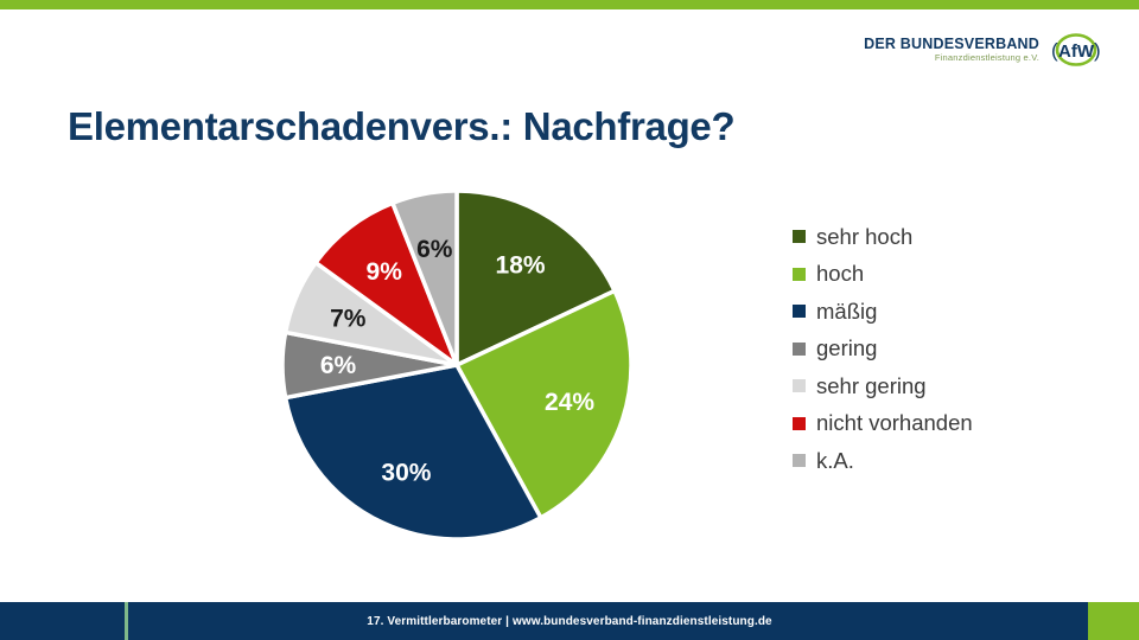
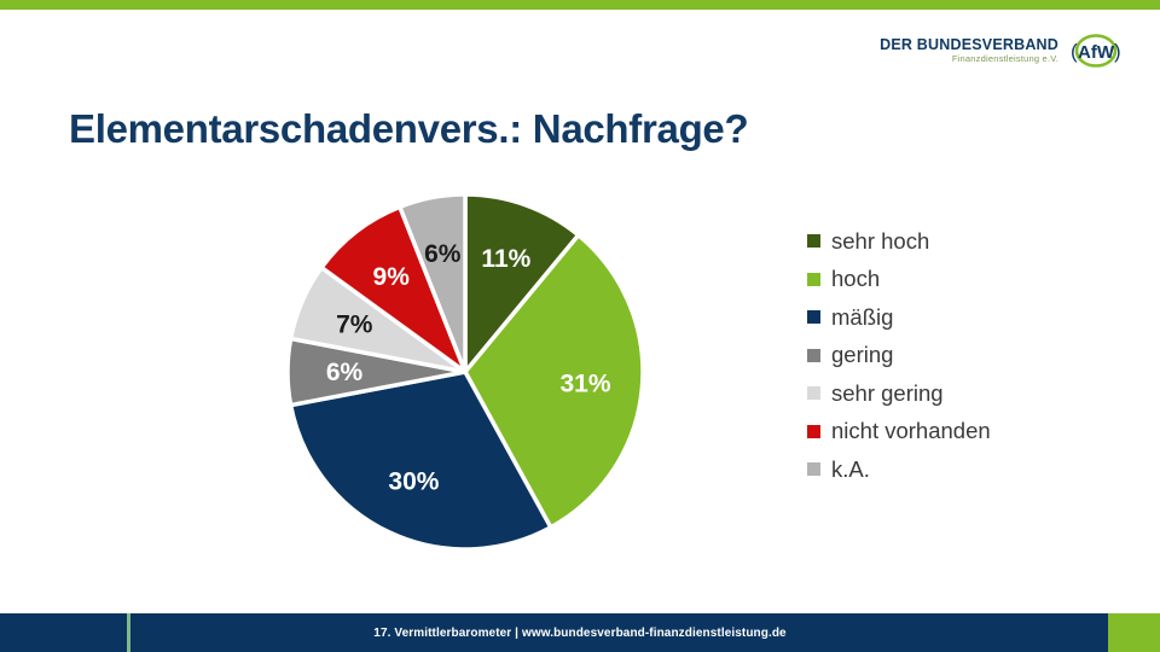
sehr hoch: 18% -> 11%
hoch: 24% -> 31%
